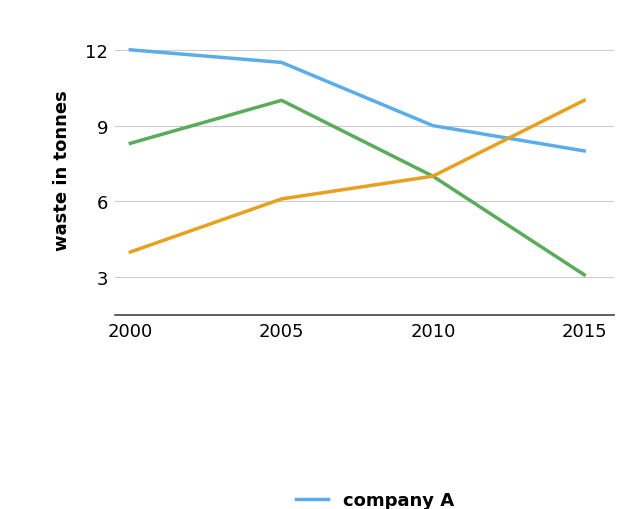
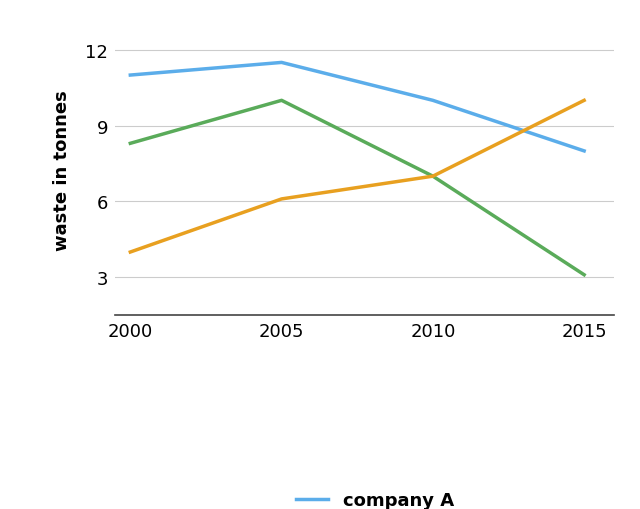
company A/2000: 12.0 -> 11.0
company A/2010: 9.0 -> 10.0
